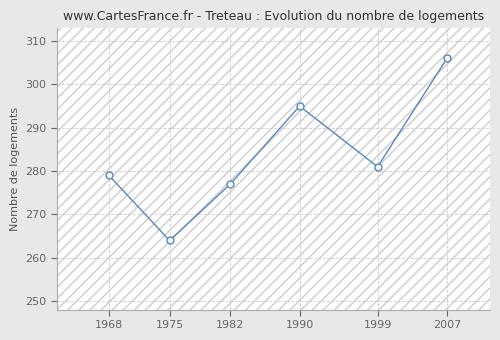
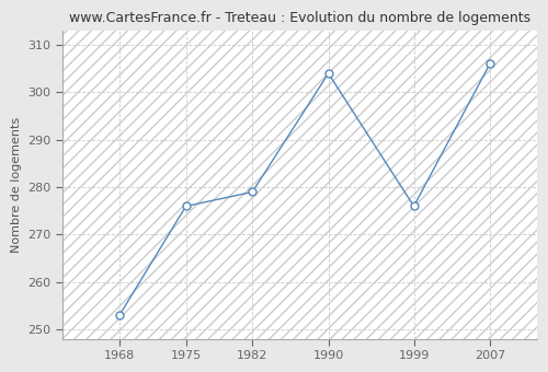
1968: 279 -> 253
1975: 264 -> 276
1982: 277 -> 279
1990: 295 -> 304
1999: 281 -> 276
